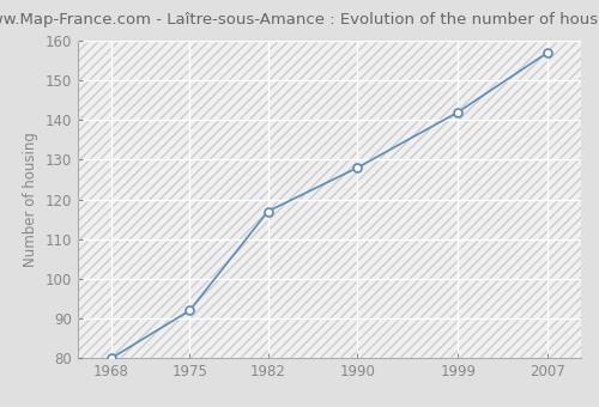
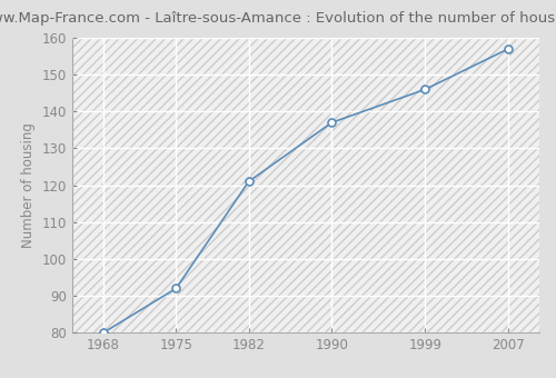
1982: 117 -> 121
1990: 128 -> 137
1999: 142 -> 146
